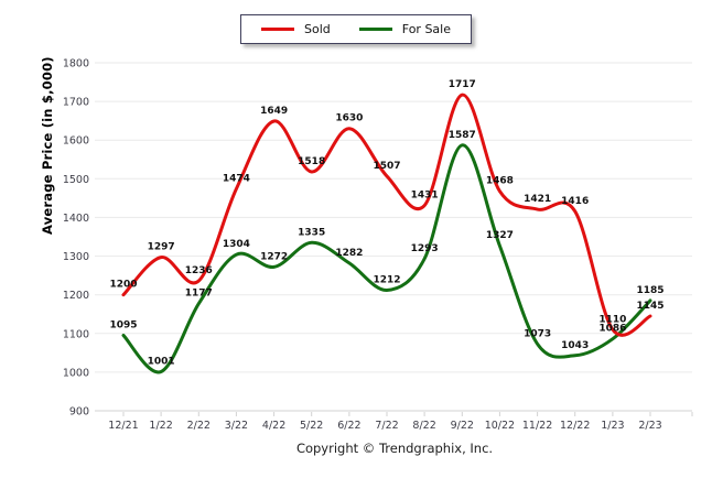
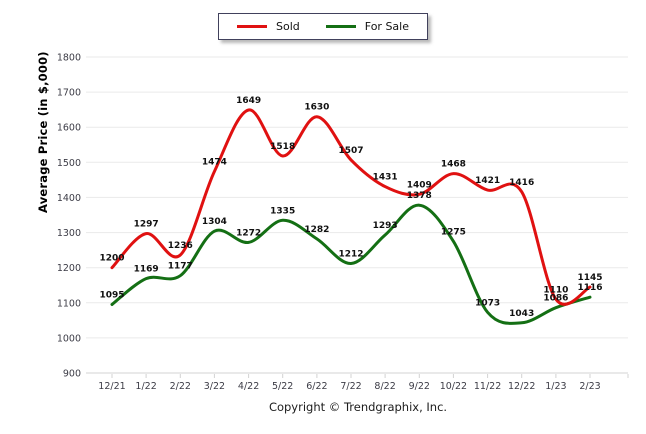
For Sale/1/22: 1001 -> 1169
Sold/9/22: 1717 -> 1409
For Sale/9/22: 1587 -> 1378
For Sale/10/22: 1327 -> 1275
For Sale/2/23: 1185 -> 1116
